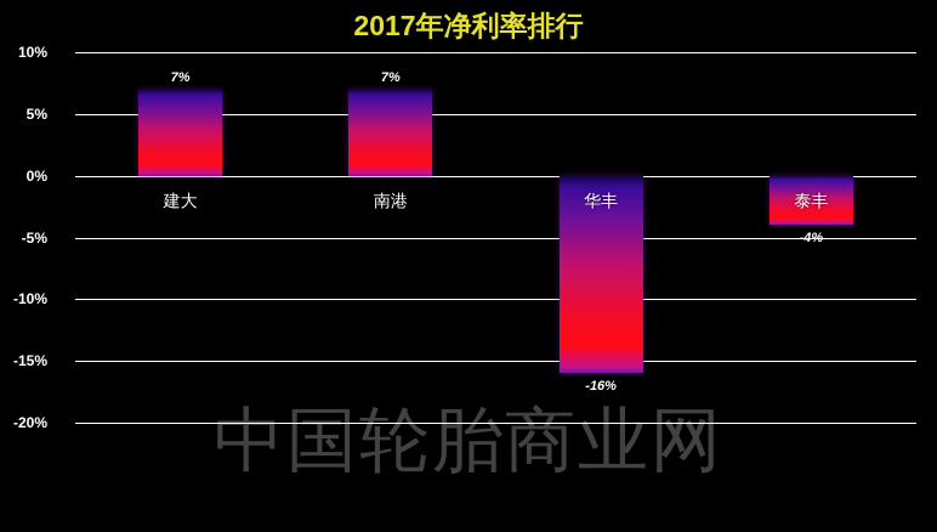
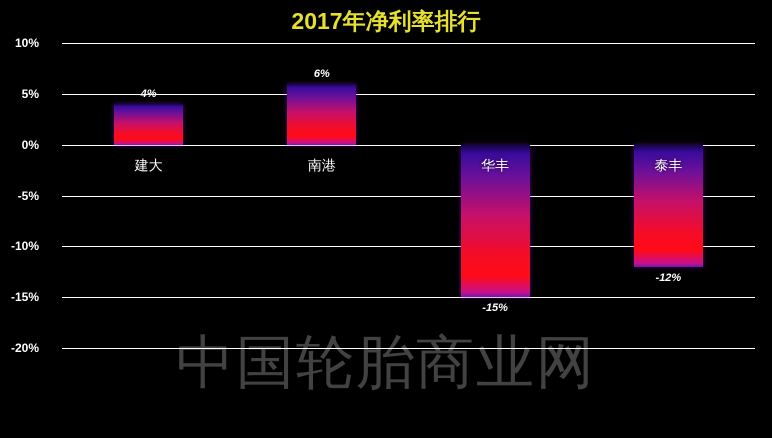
建大: 7% -> 4%
南港: 7% -> 6%
华丰: -16% -> -15%
泰丰: -4% -> -12%
